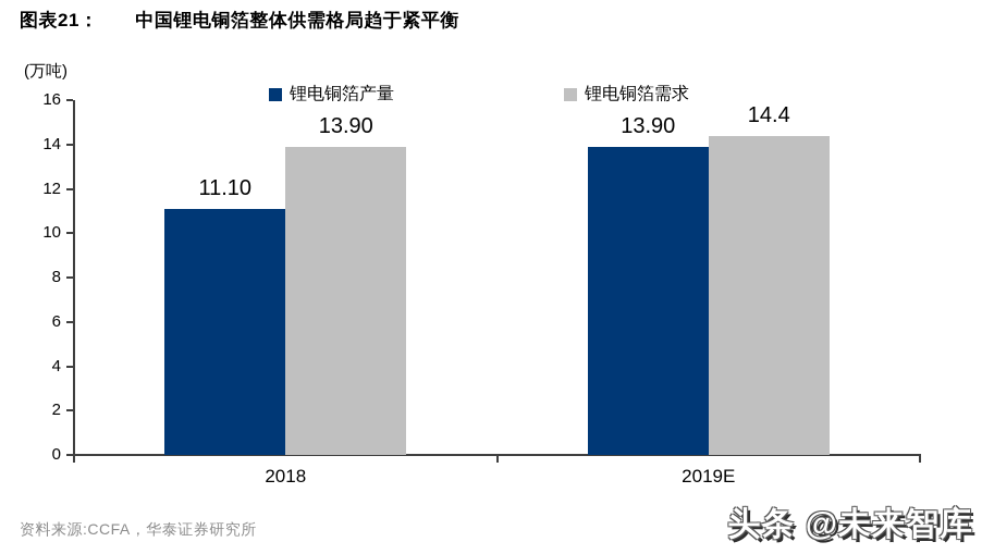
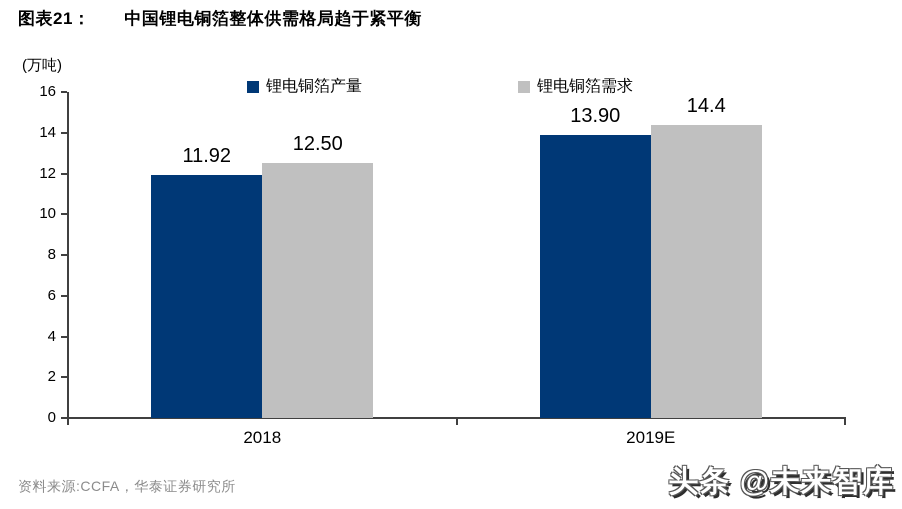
锂电铜箔产量/2018: 11.10 -> 11.92
锂电铜箔需求/2018: 13.90 -> 12.50
